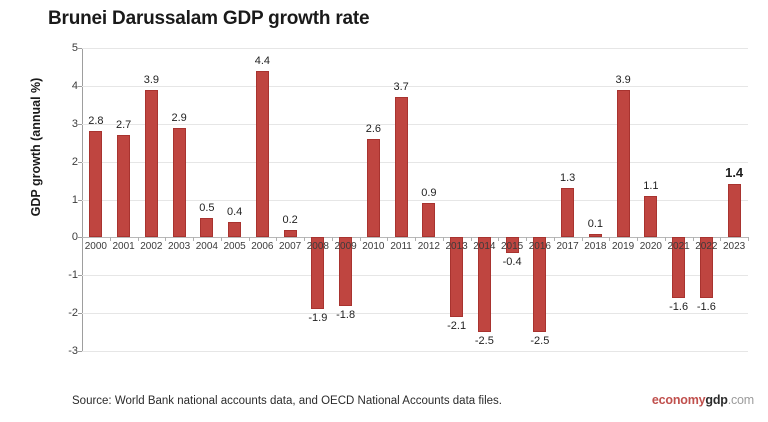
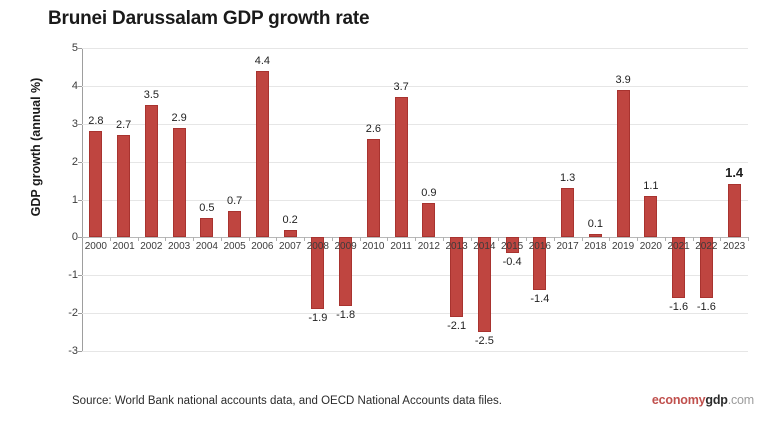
2002: 3.9 -> 3.5
2005: 0.4 -> 0.7
2016: -2.5 -> -1.4
